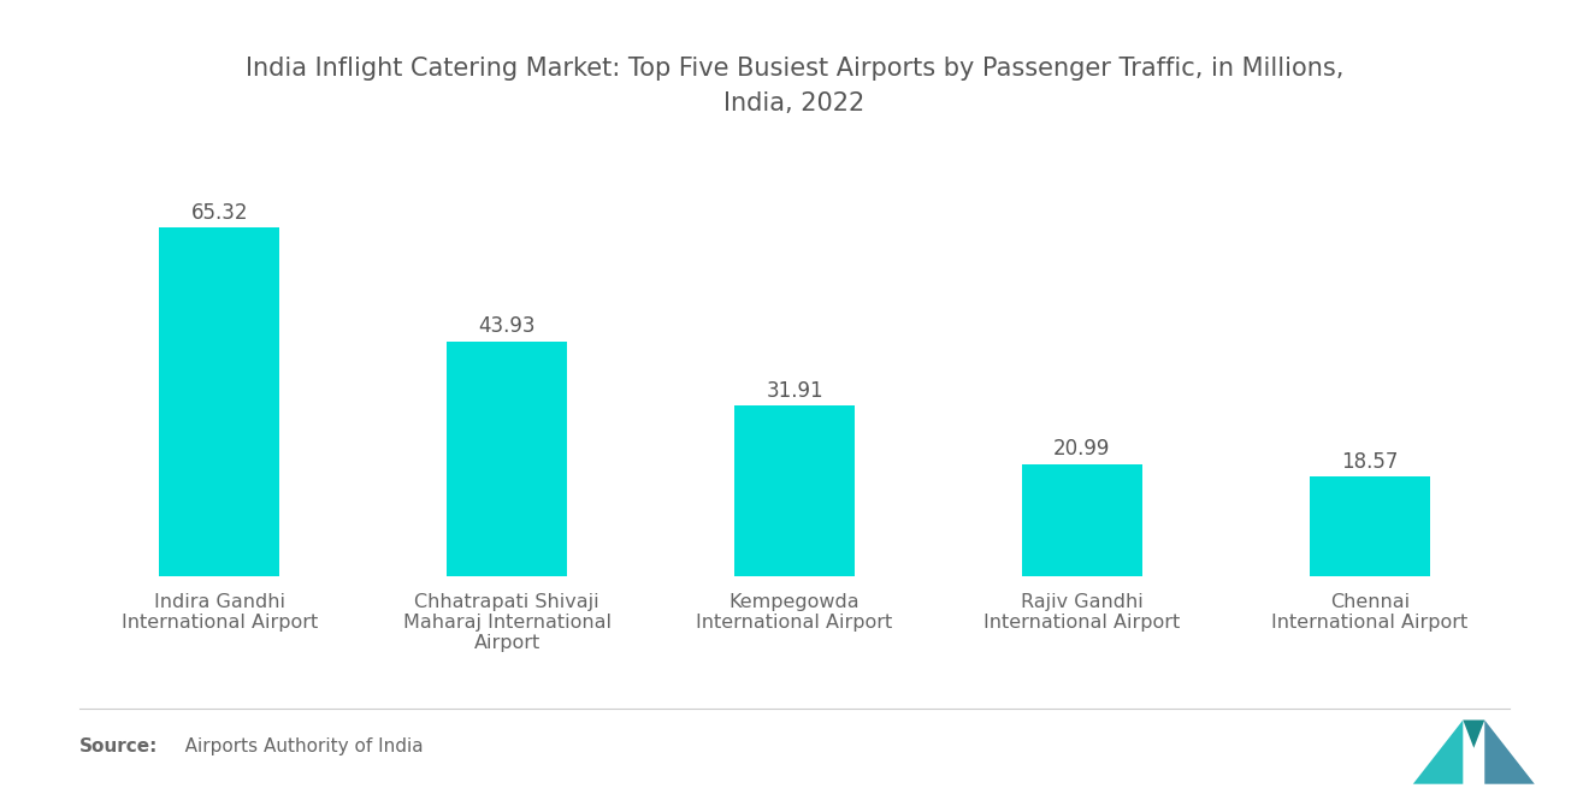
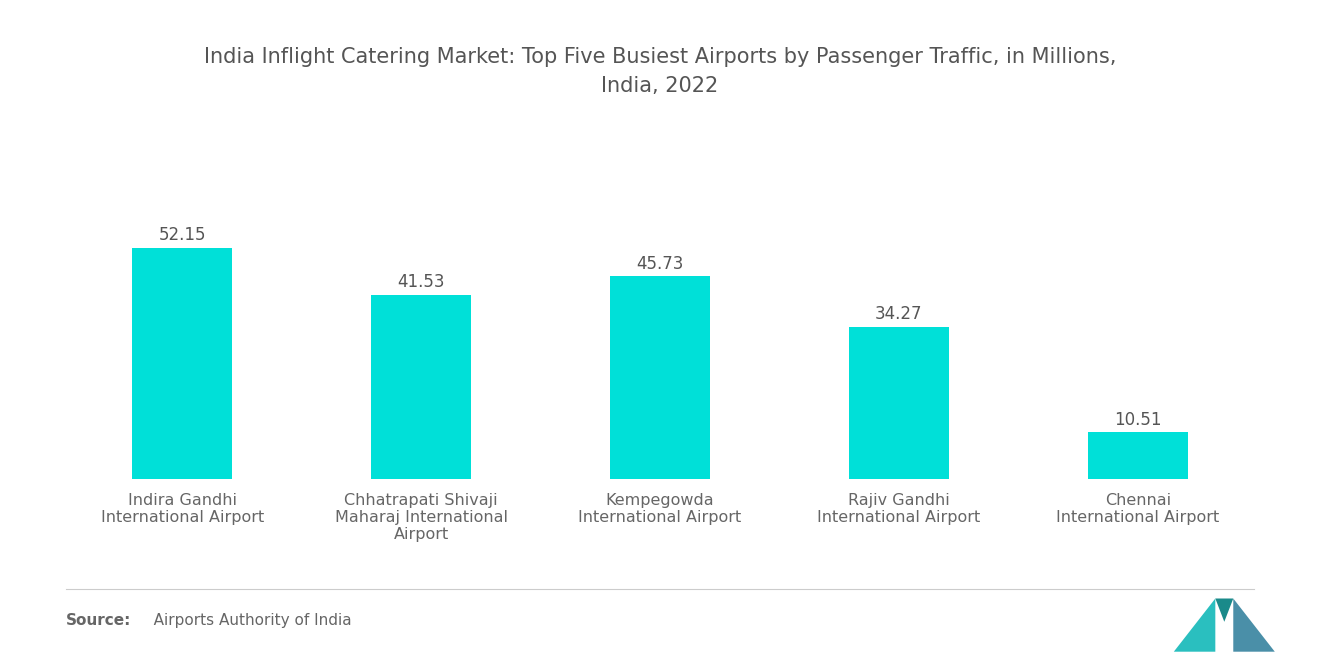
Indira Gandhi International Airport: 65.32 -> 52.15
Chhatrapati Shivaji Maharaj International Airport: 43.93 -> 41.53
Kempegowda International Airport: 31.91 -> 45.73
Rajiv Gandhi International Airport: 20.99 -> 34.27
Chennai International Airport: 18.57 -> 10.51
